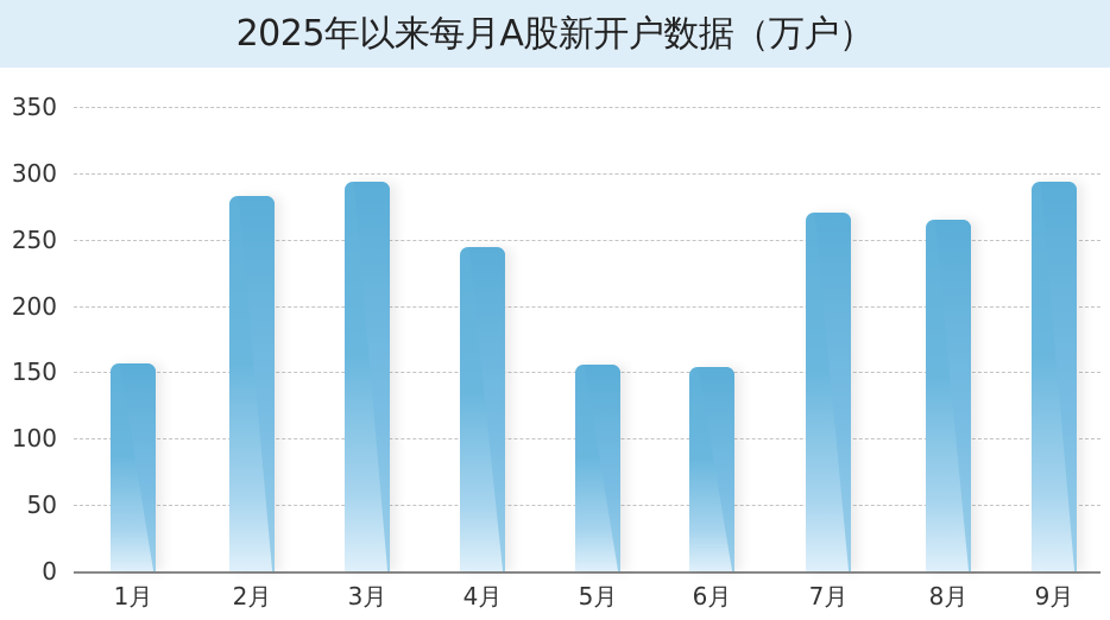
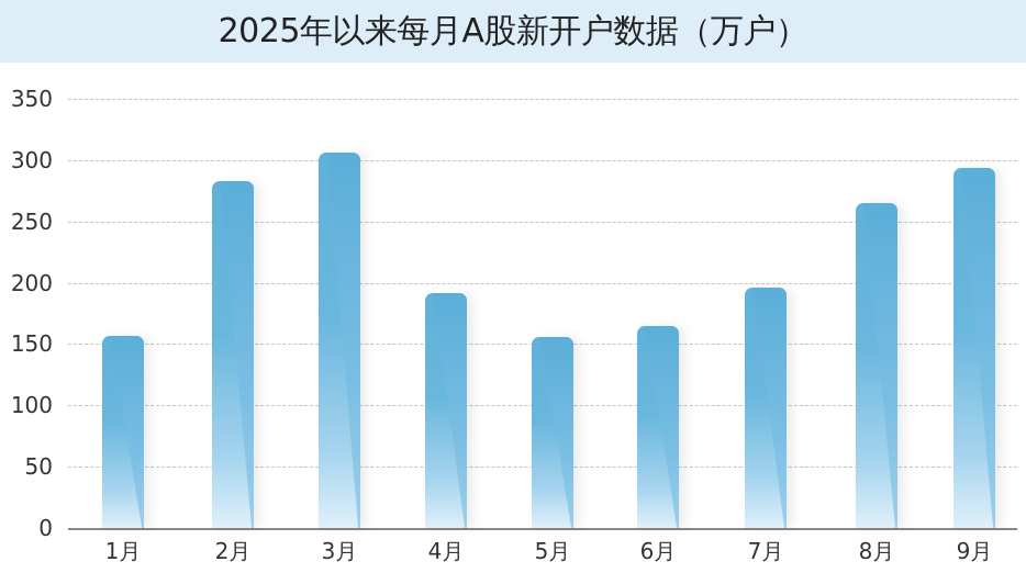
3月: 294 -> 306
4月: 244 -> 192
6月: 154 -> 165
7月: 270 -> 196
